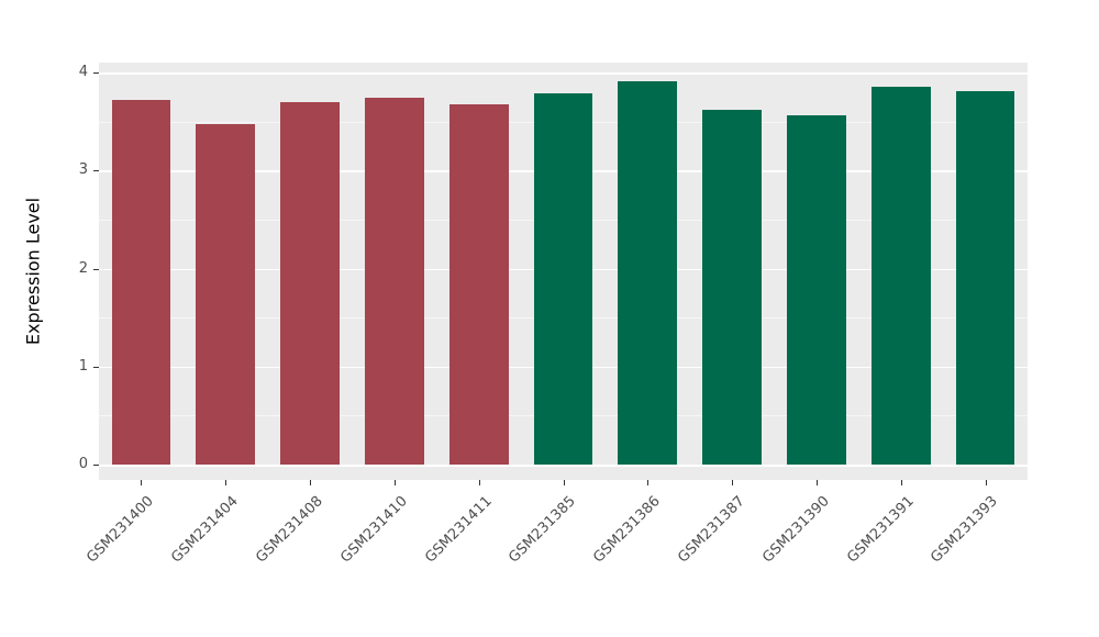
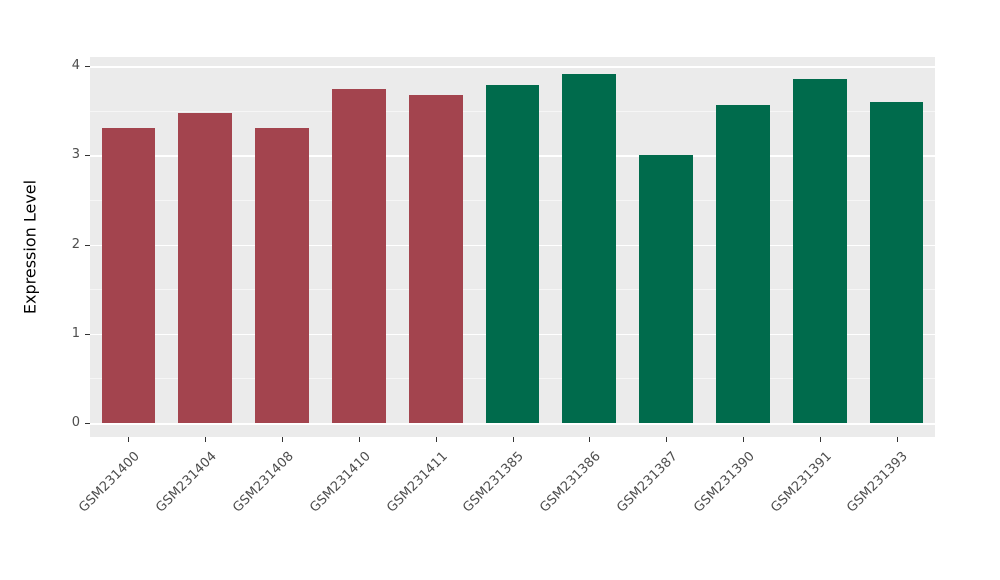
GSM231400: 3.7 -> 3.3
GSM231408: 3.7 -> 3.3
GSM231387: 3.6 -> 3.0
GSM231393: 3.8 -> 3.6
